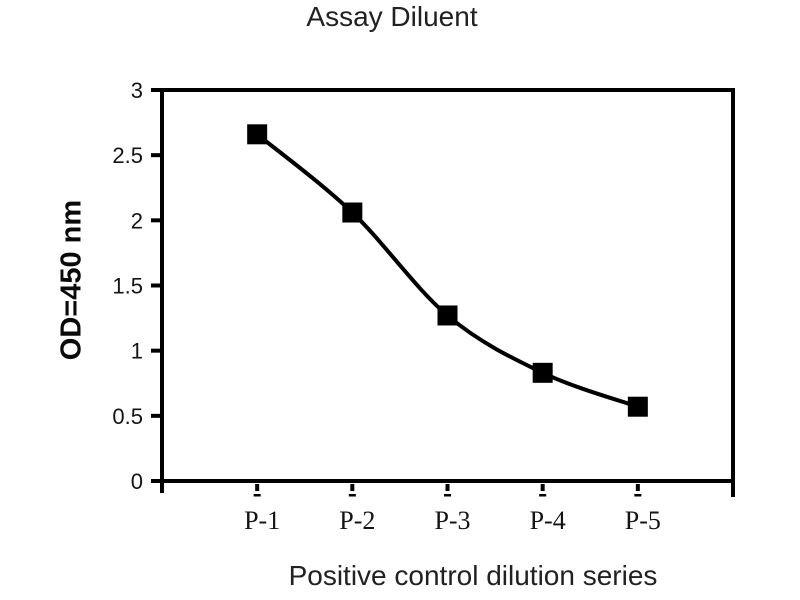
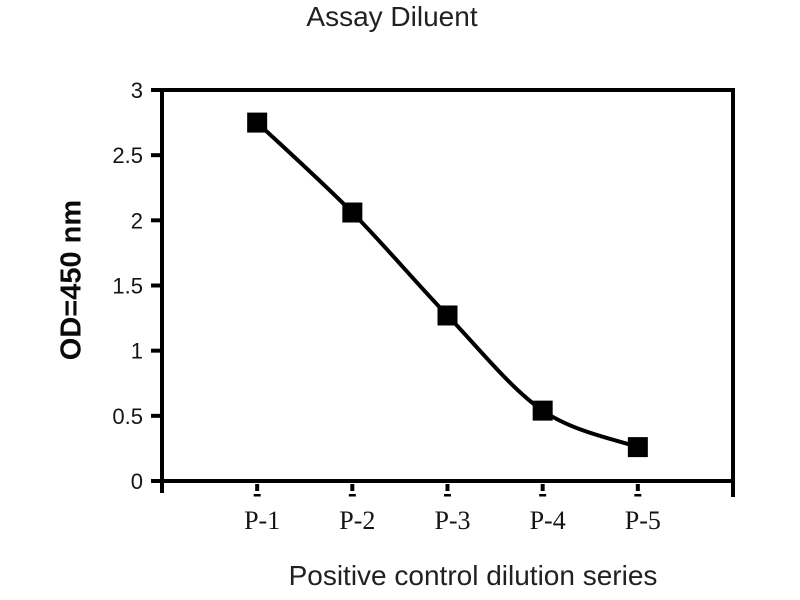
P-1: 2.66 -> 2.75
P-4: 0.83 -> 0.54
P-5: 0.57 -> 0.26
